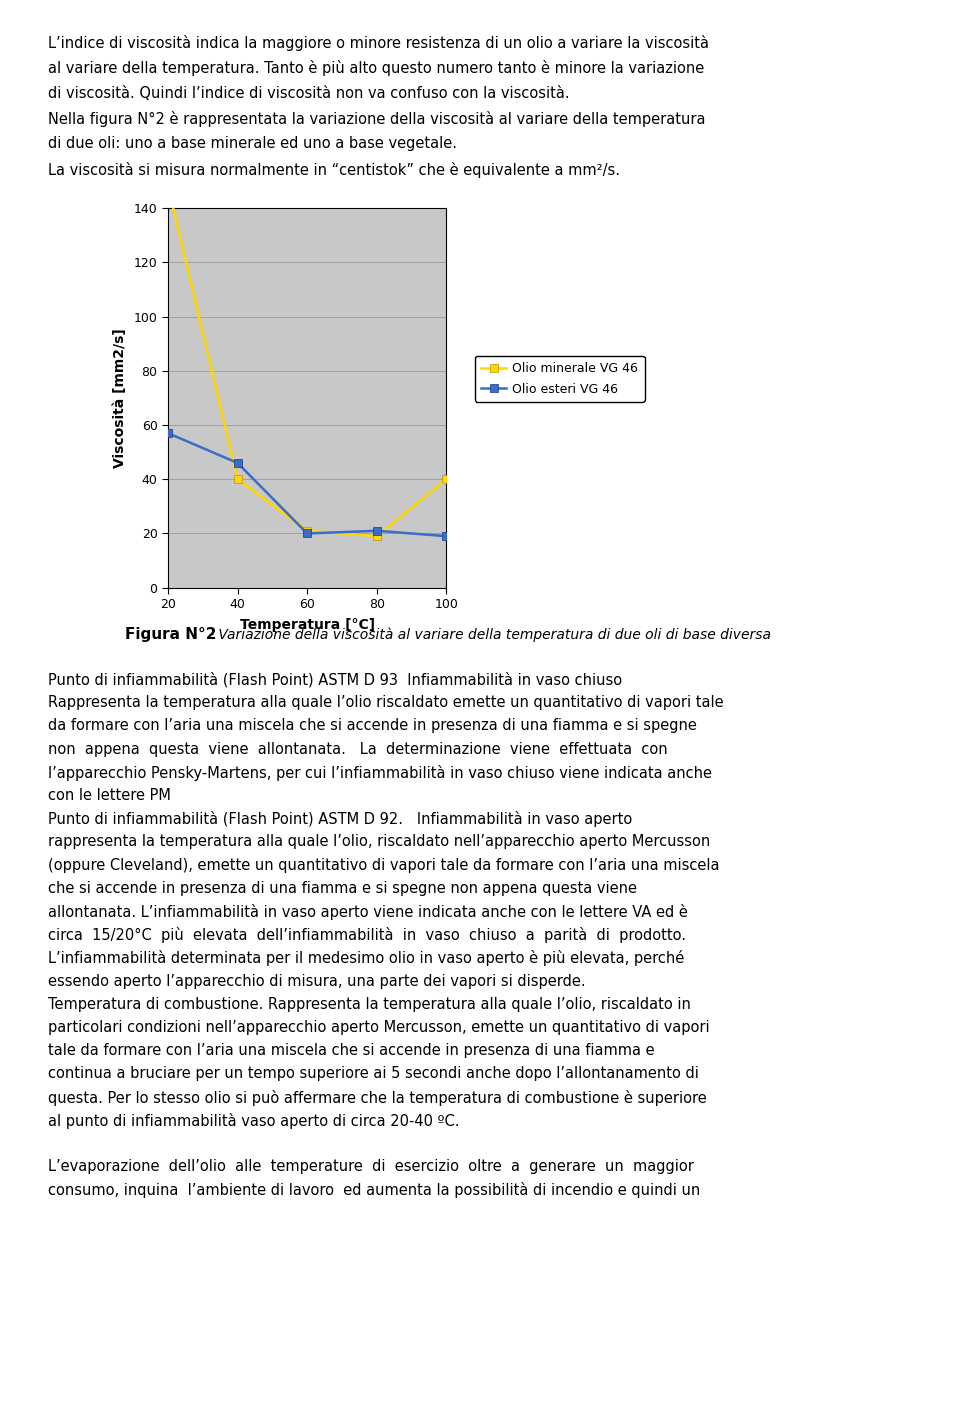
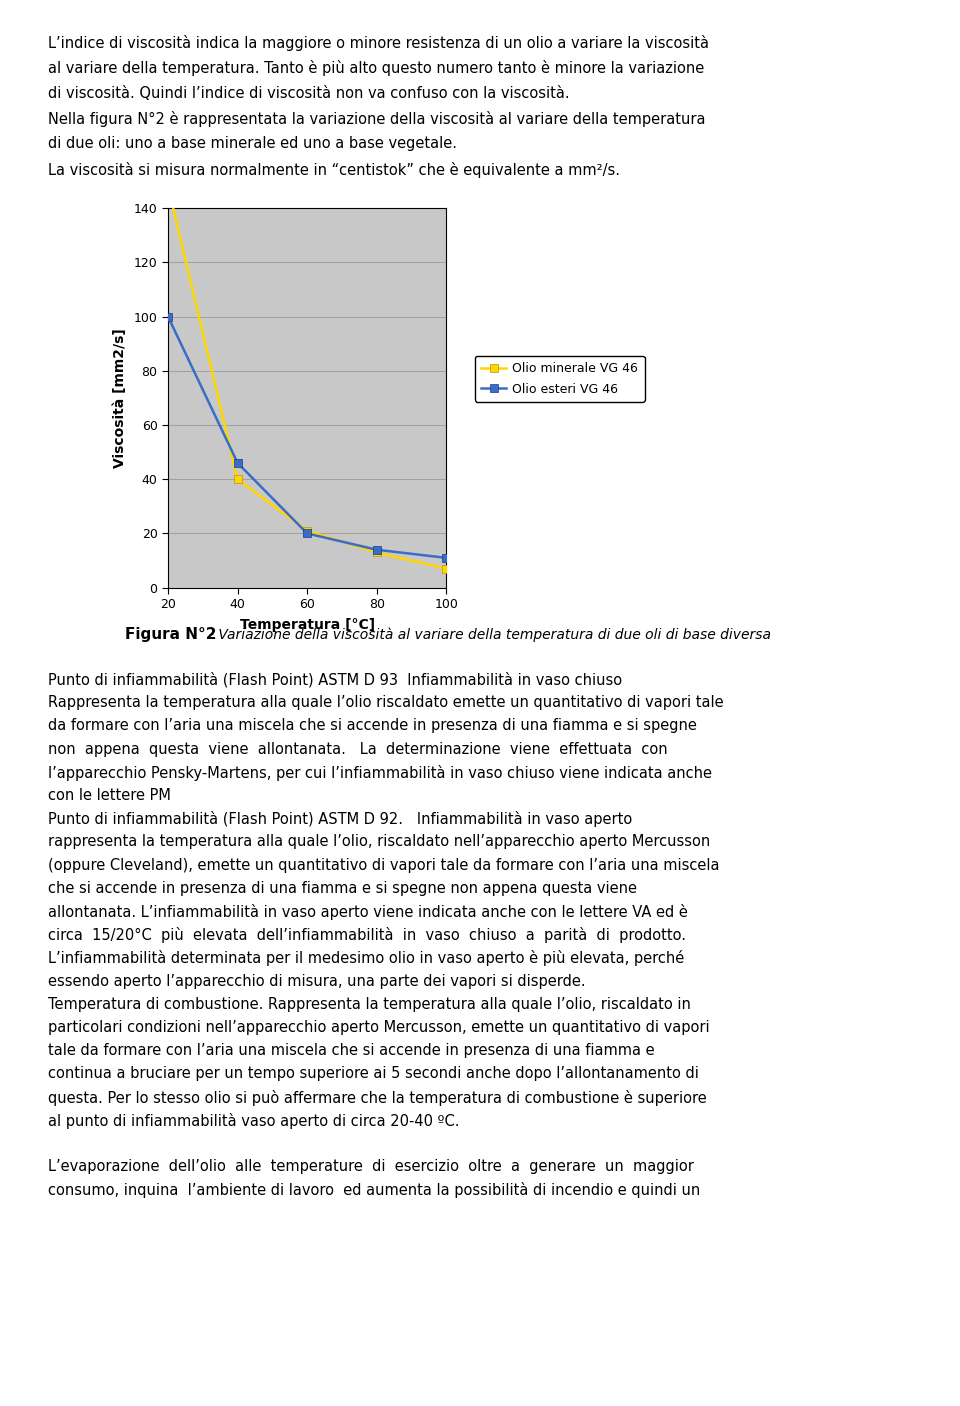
Olio esteri VG 46/20: 57 -> 100
Olio minerale VG 46/80: 19 -> 13
Olio esteri VG 46/80: 21 -> 14
Olio minerale VG 46/100: 40 -> 7
Olio esteri VG 46/100: 19 -> 11
